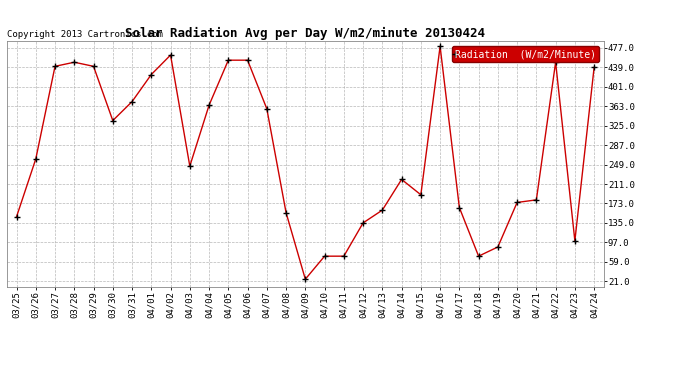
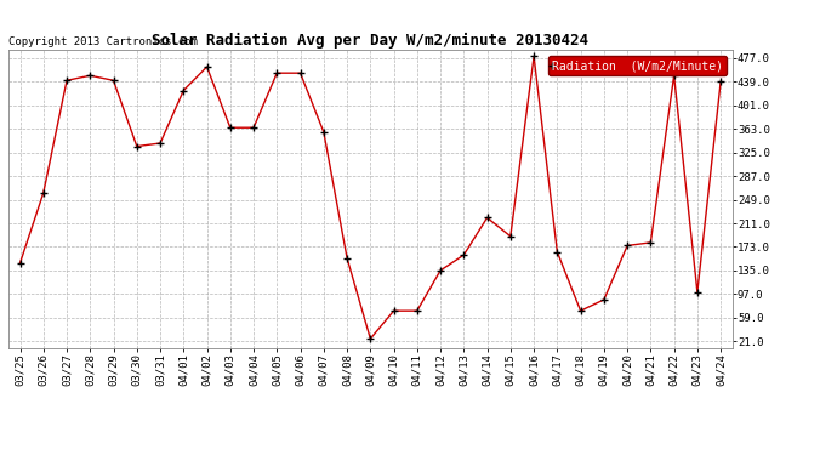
03/31: 372 -> 340
04/03: 246 -> 365
